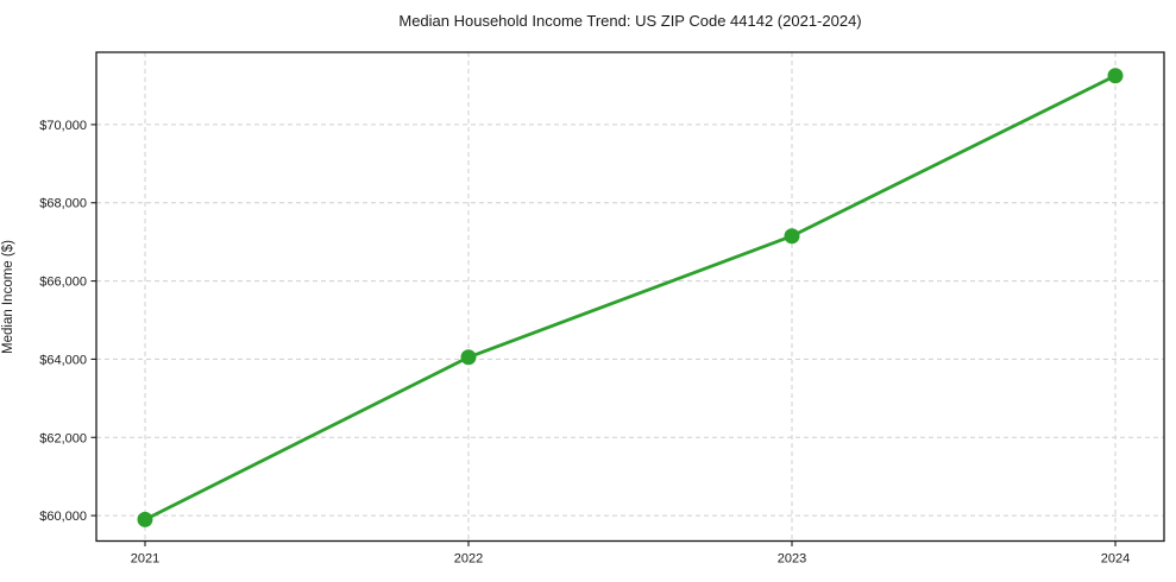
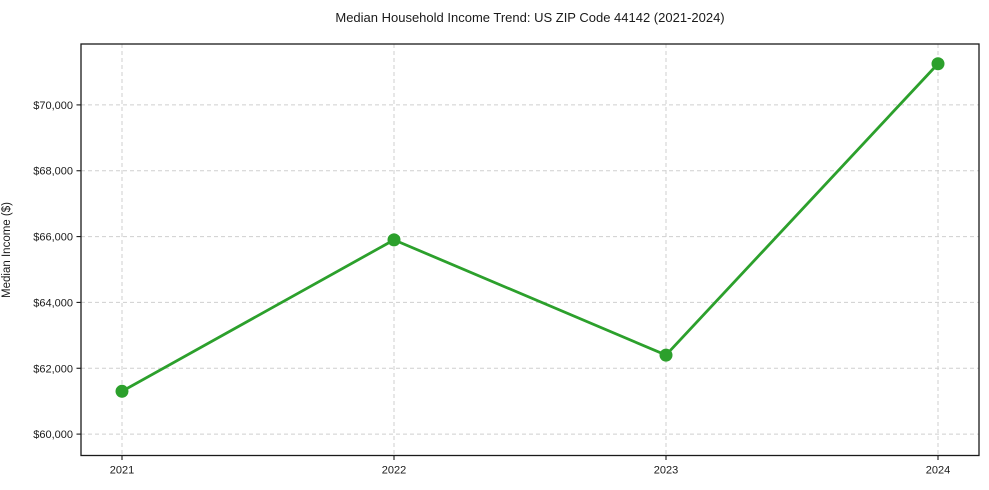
2021: $59900 -> $61300
2022: $64000 -> $65900
2023: $67200 -> $62400
